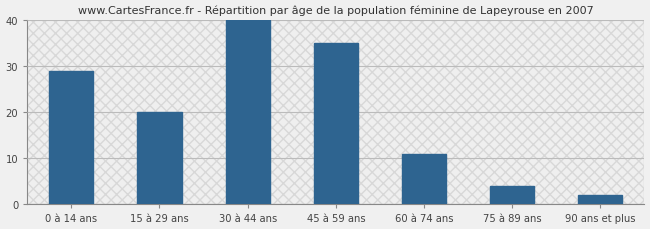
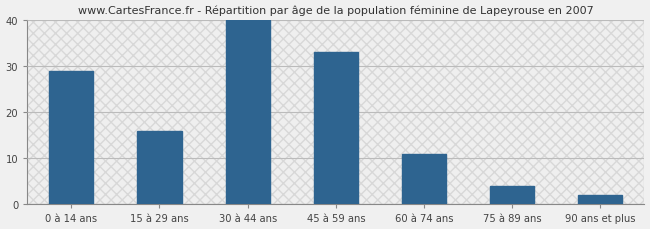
15 à 29 ans: 20 -> 16
45 à 59 ans: 35 -> 33
